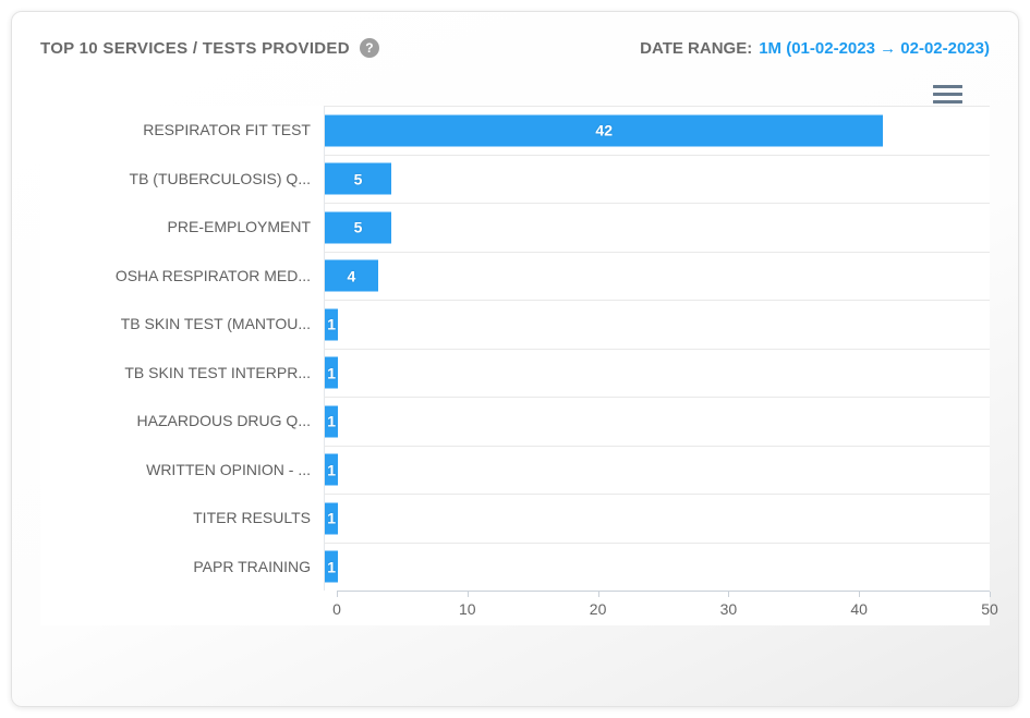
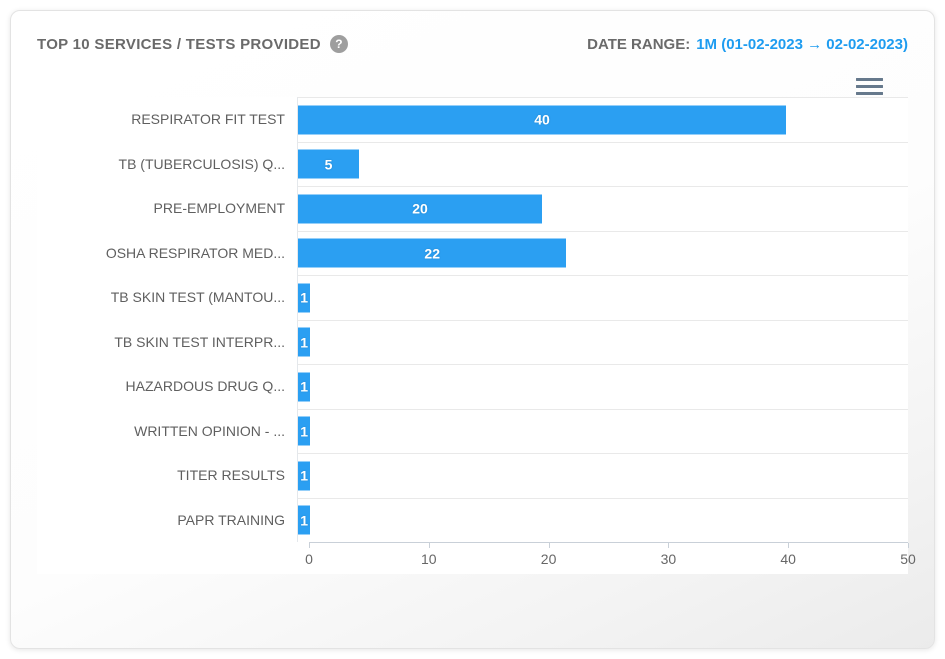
RESPIRATOR FIT TEST: 42 -> 40
PRE-EMPLOYMENT: 5 -> 20
OSHA RESPIRATOR MED...: 4 -> 22
